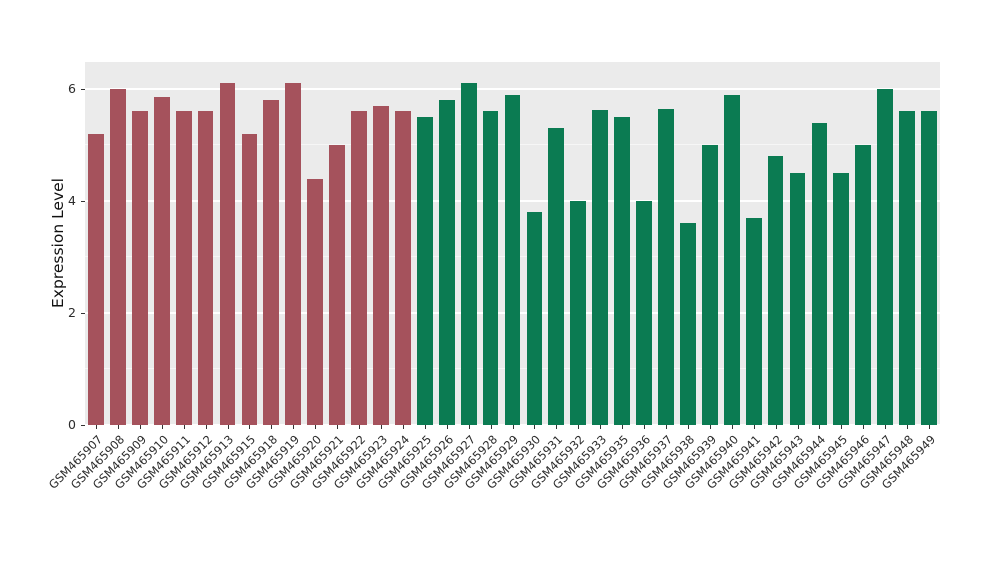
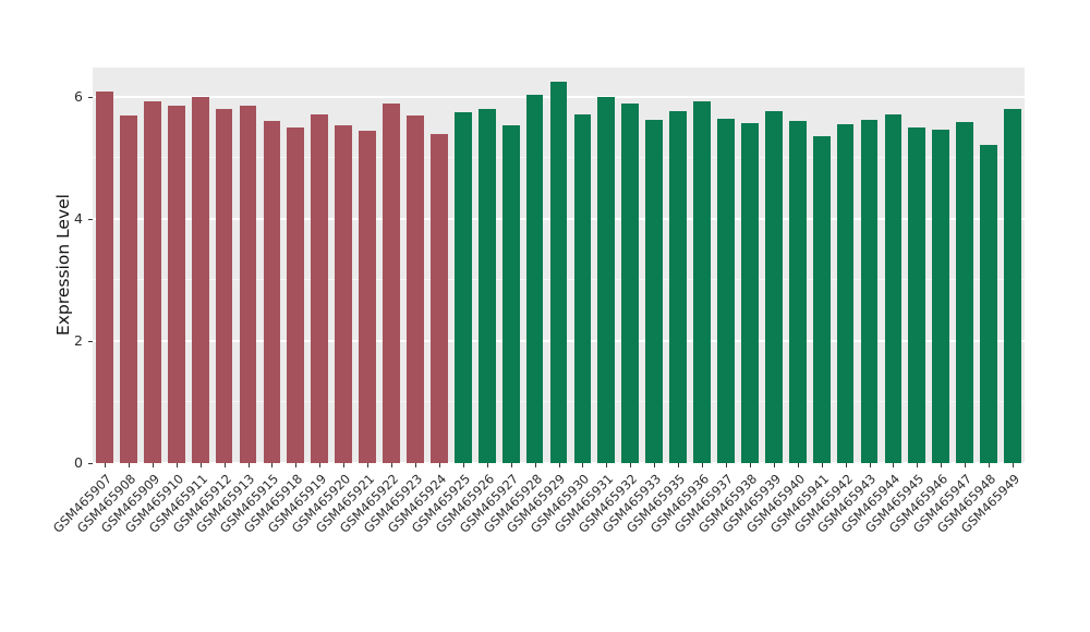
GSM465907: 5.2 -> 6.1
GSM465908: 6.0 -> 5.7
GSM465909: 5.6 -> 5.9
GSM465911: 5.6 -> 6.0
GSM465912: 5.6 -> 5.8
GSM465913: 6.1 -> 5.9
GSM465915: 5.2 -> 5.6
GSM465918: 5.8 -> 5.5
GSM465919: 6.1 -> 5.7
GSM465920: 4.4 -> 5.5
GSM465921: 5.0 -> 5.5
GSM465922: 5.6 -> 5.9
GSM465924: 5.6 -> 5.4
GSM465925: 5.5 -> 5.8
GSM465927: 6.1 -> 5.5
GSM465928: 5.6 -> 6.0
GSM465929: 5.9 -> 6.2
GSM465930: 3.8 -> 5.7
GSM465931: 5.3 -> 6.0
GSM465932: 4.0 -> 5.9
GSM465935: 5.5 -> 5.8
GSM465936: 4.0 -> 5.9
GSM465938: 3.6 -> 5.6
GSM465939: 5.0 -> 5.8
GSM465940: 5.9 -> 5.6
GSM465941: 3.7 -> 5.3
GSM465942: 4.8 -> 5.5
GSM465943: 4.5 -> 5.6
GSM465944: 5.4 -> 5.7
GSM465945: 4.5 -> 5.5
GSM465946: 5.0 -> 5.5
GSM465947: 6.0 -> 5.6
GSM465948: 5.6 -> 5.2
GSM465949: 5.6 -> 5.8
